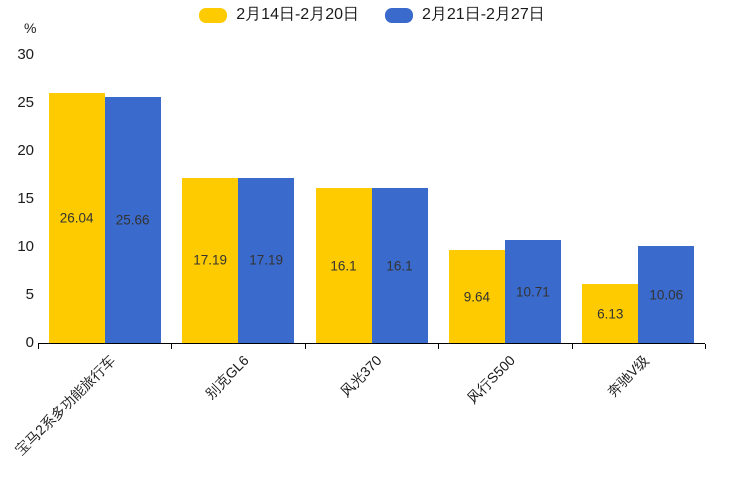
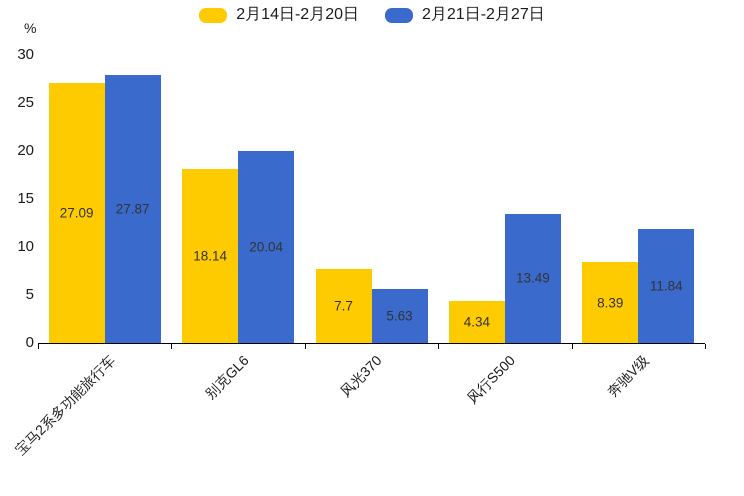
2月14日-2月20日/宝马2系多功能旅行车: 26.04 -> 27.09
2月21日-2月27日/宝马2系多功能旅行车: 25.66 -> 27.87
2月14日-2月20日/别克GL6: 17.19 -> 18.14
2月21日-2月27日/别克GL6: 17.19 -> 20.04
2月14日-2月20日/风光370: 16.1 -> 7.7
2月21日-2月27日/风光370: 16.1 -> 5.63
2月14日-2月20日/风行S500: 9.64 -> 4.34
2月21日-2月27日/风行S500: 10.71 -> 13.49
2月14日-2月20日/奔驰V级: 6.13 -> 8.39
2月21日-2月27日/奔驰V级: 10.06 -> 11.84
